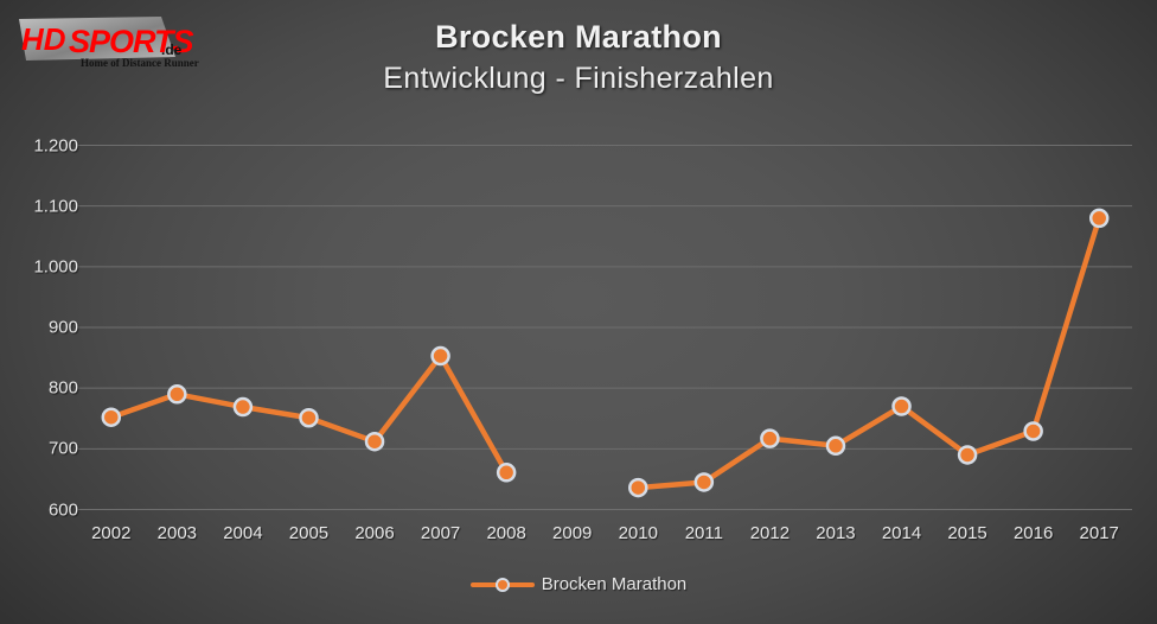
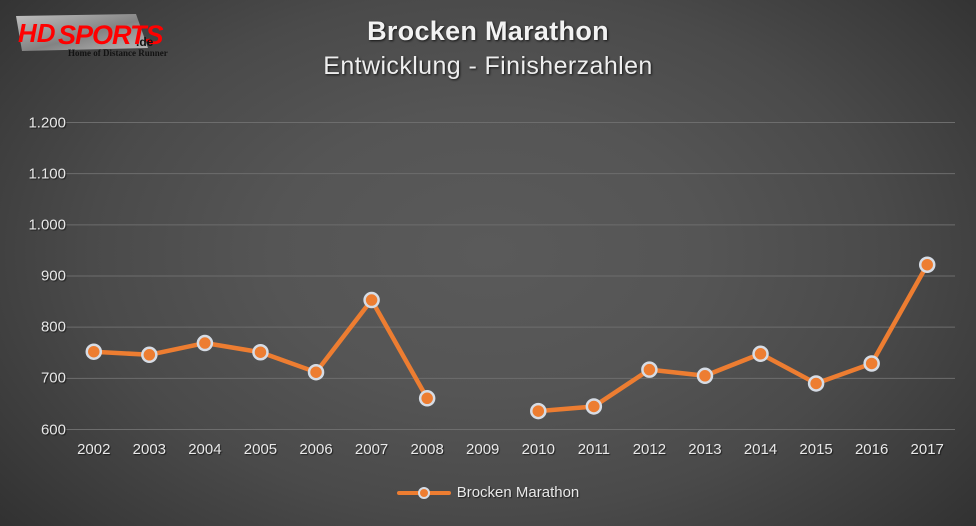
2003: 790 -> 750
2014: 770 -> 750
2017: 1080 -> 920
